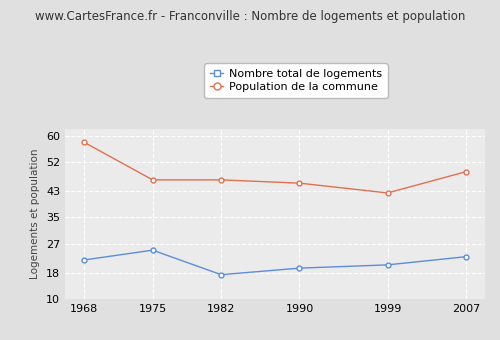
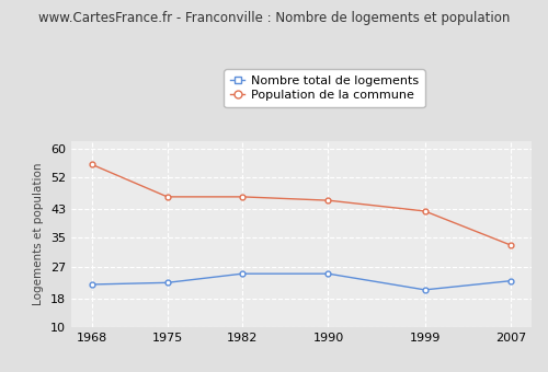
Population de la commune/1968: 58.0 -> 55.5
Nombre total de logements/1975: 25.0 -> 22.5
Nombre total de logements/1982: 17.5 -> 25.0
Nombre total de logements/1990: 19.5 -> 25.0
Population de la commune/2007: 49.0 -> 33.0
